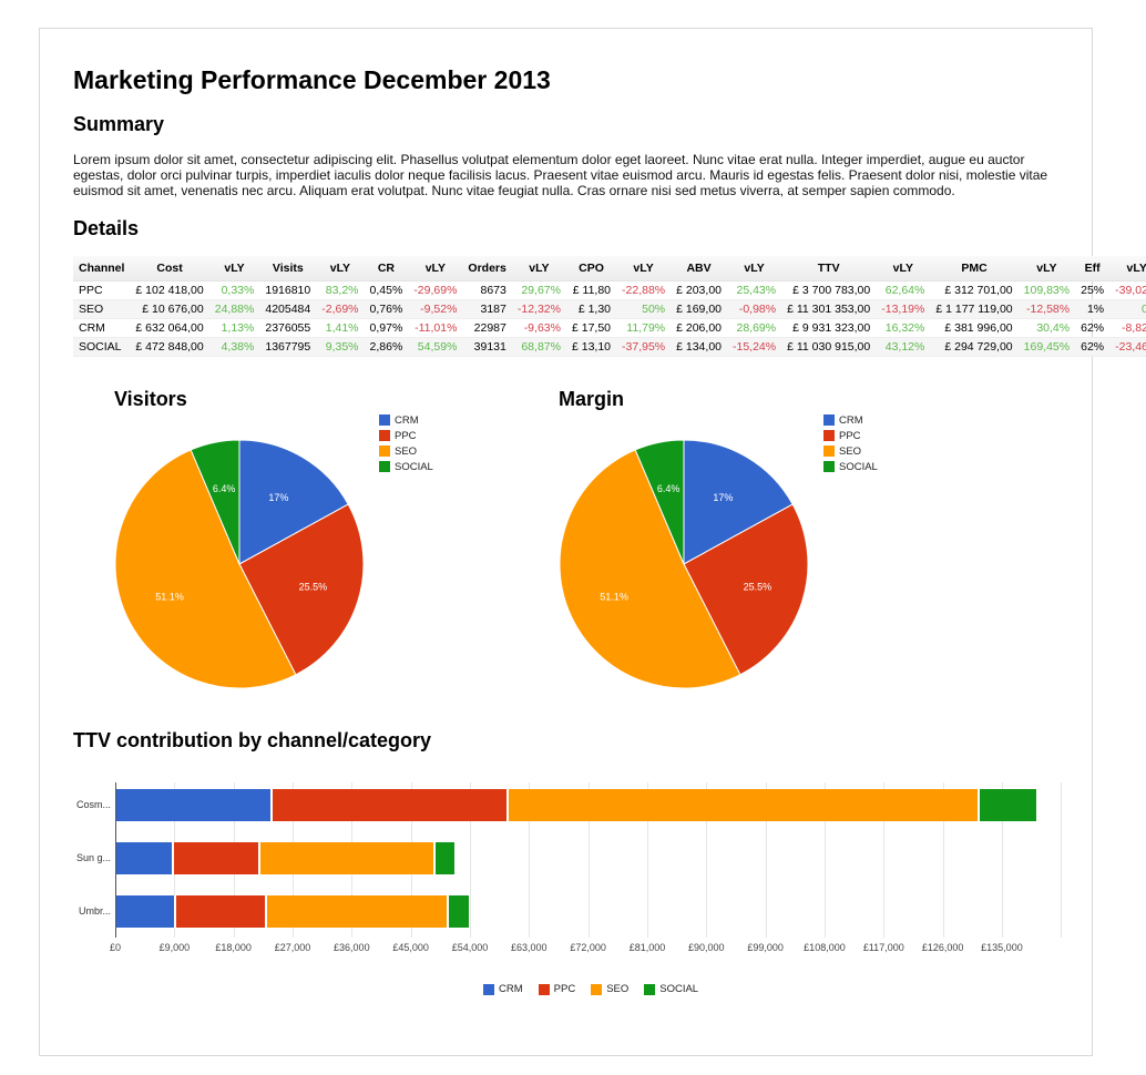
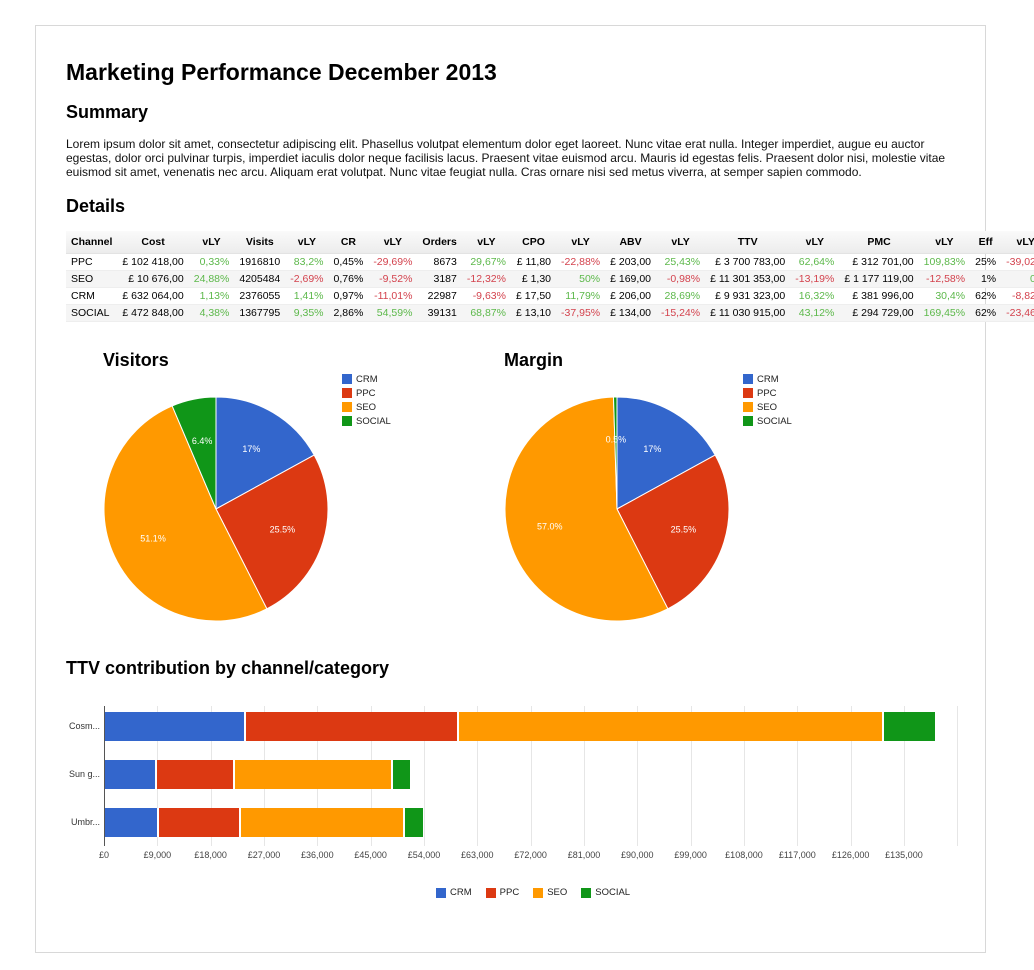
Margin/SEO: 51.1% -> 57.0%
Margin/SOCIAL: 6.4% -> 0.5%
